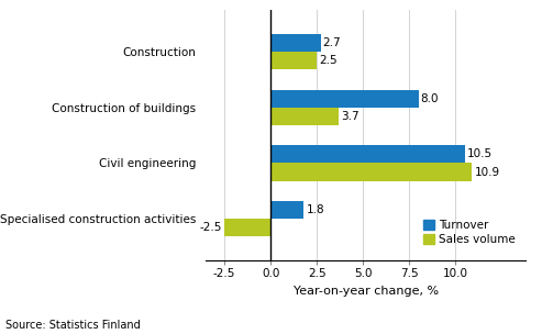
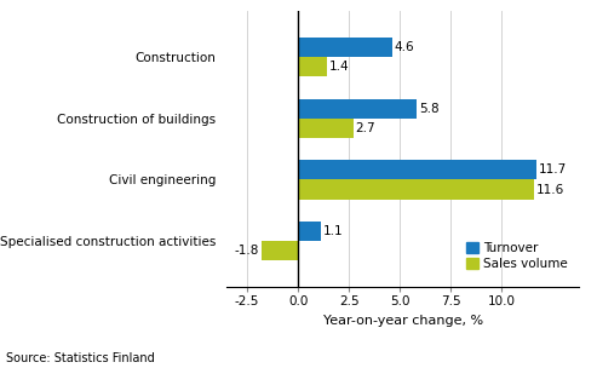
Turnover/Construction: 2.7 -> 4.6
Sales volume/Construction: 2.5 -> 1.4
Turnover/Construction of buildings: 8.0 -> 5.8
Sales volume/Construction of buildings: 3.7 -> 2.7
Turnover/Civil engineering: 10.5 -> 11.7
Sales volume/Civil engineering: 10.9 -> 11.6
Turnover/Specialised construction activities: 1.8 -> 1.1
Sales volume/Specialised construction activities: -2.5 -> -1.8
